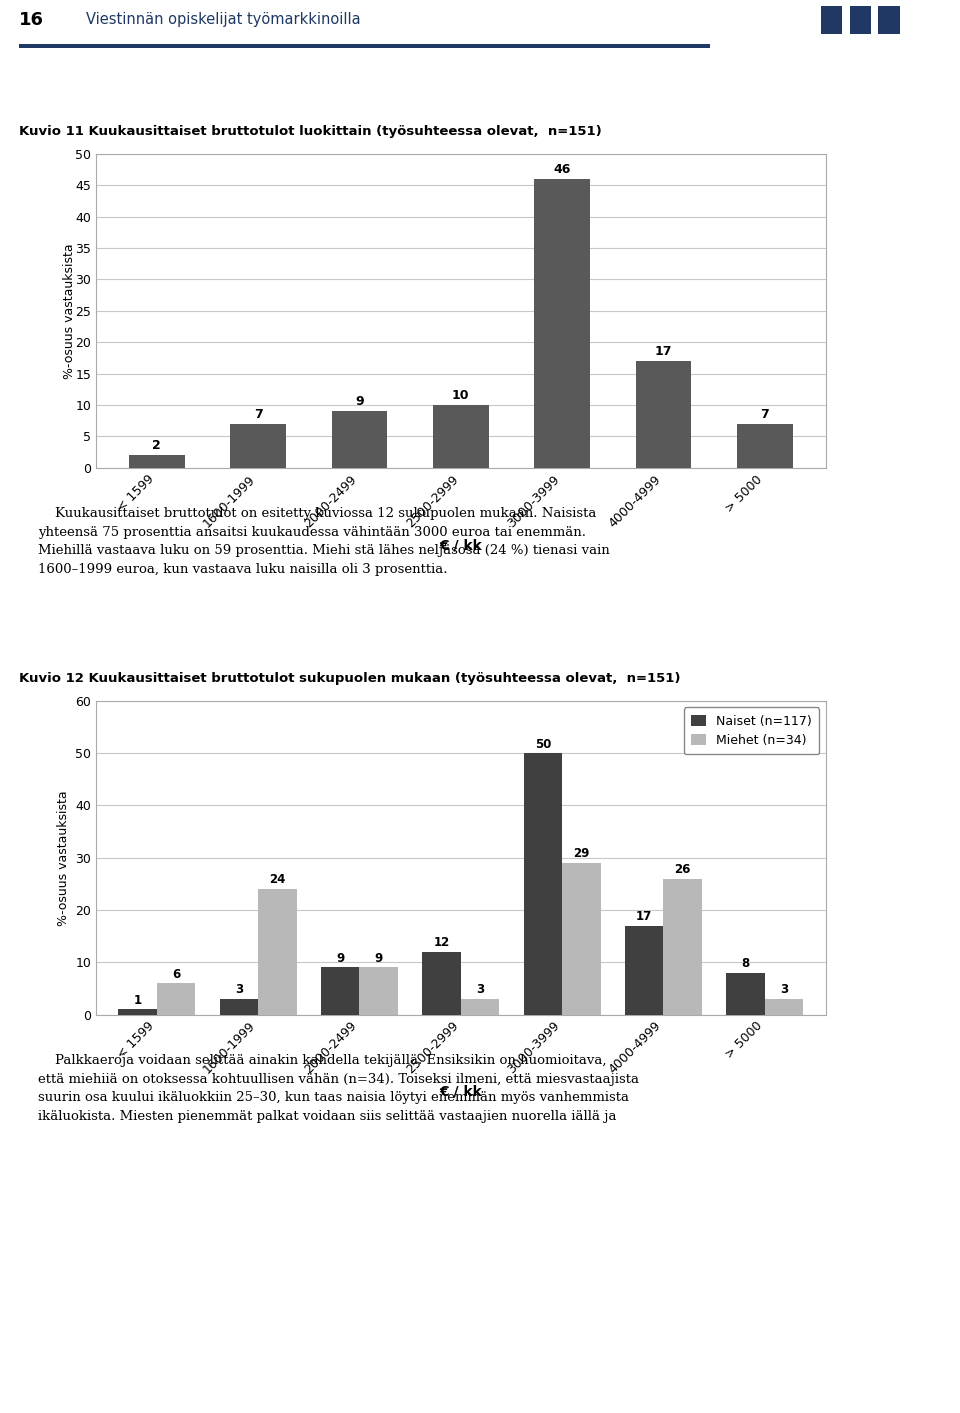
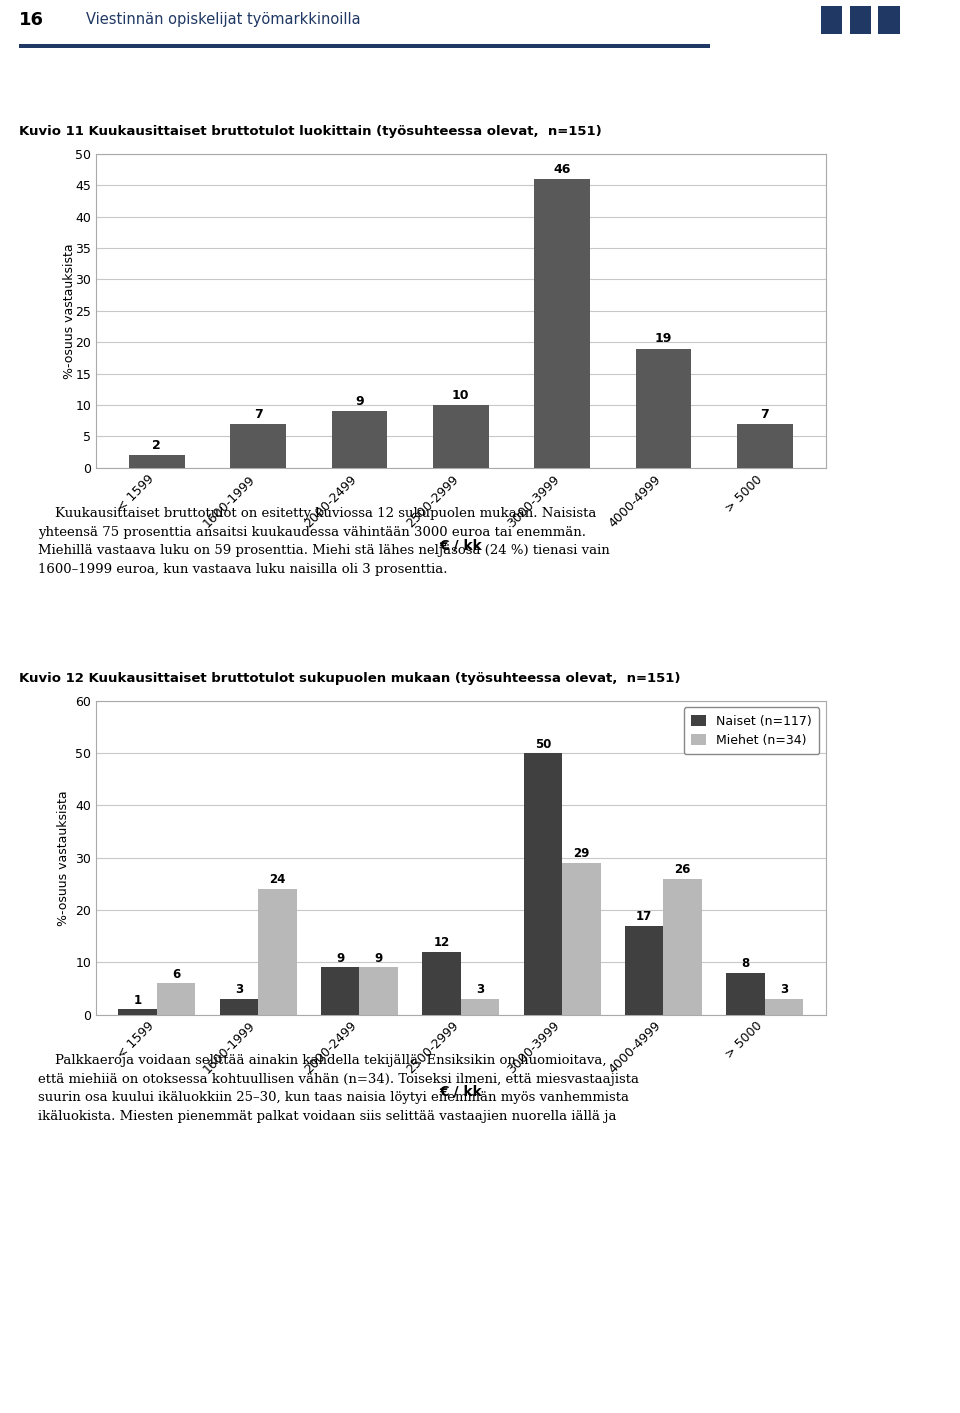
4000-4999: 17 -> 19
